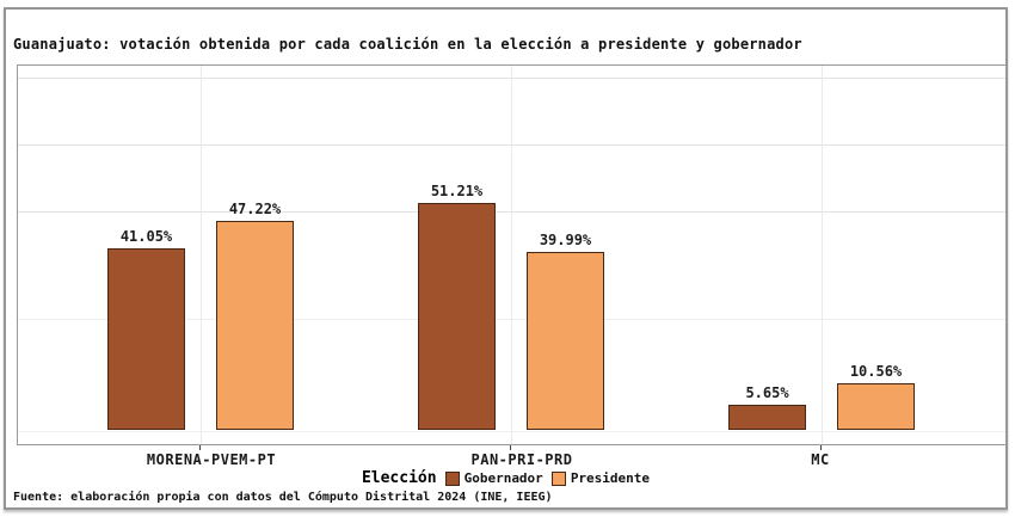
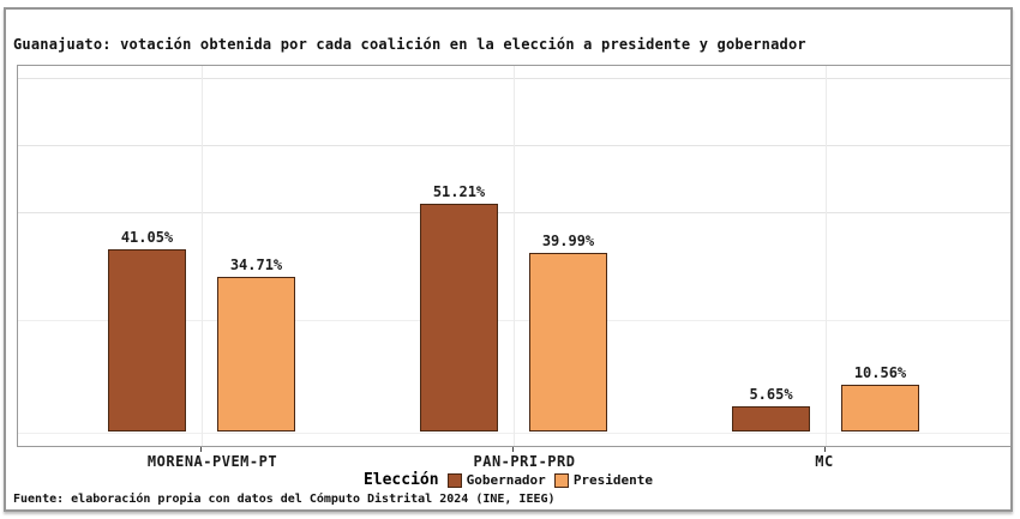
Presidente/MORENA-PVEM-PT: 47.22% -> 34.71%
